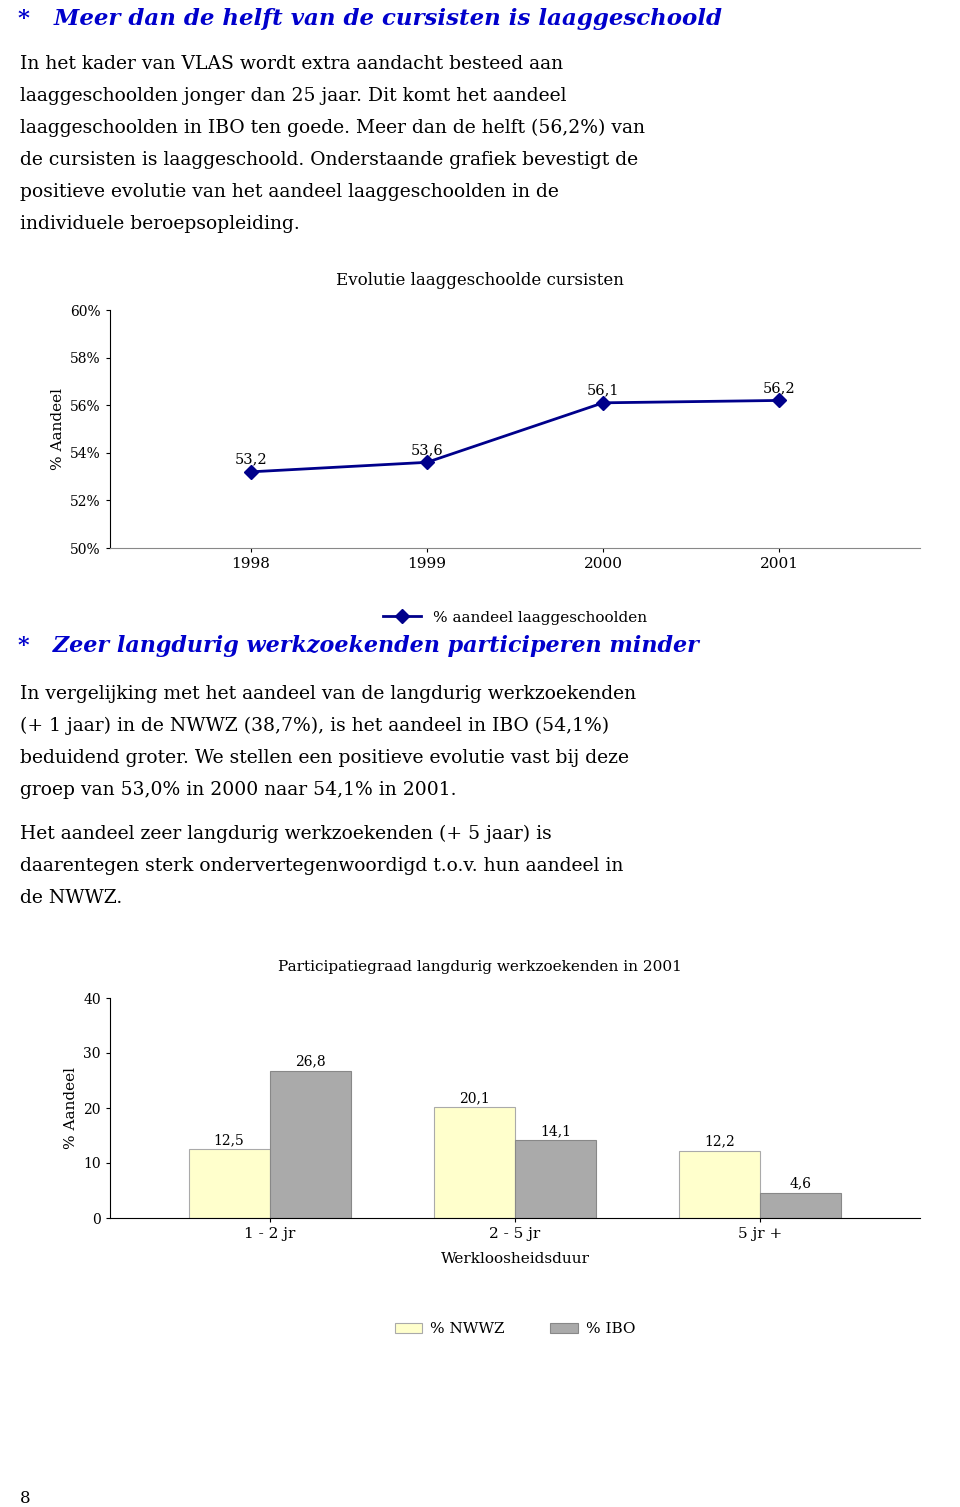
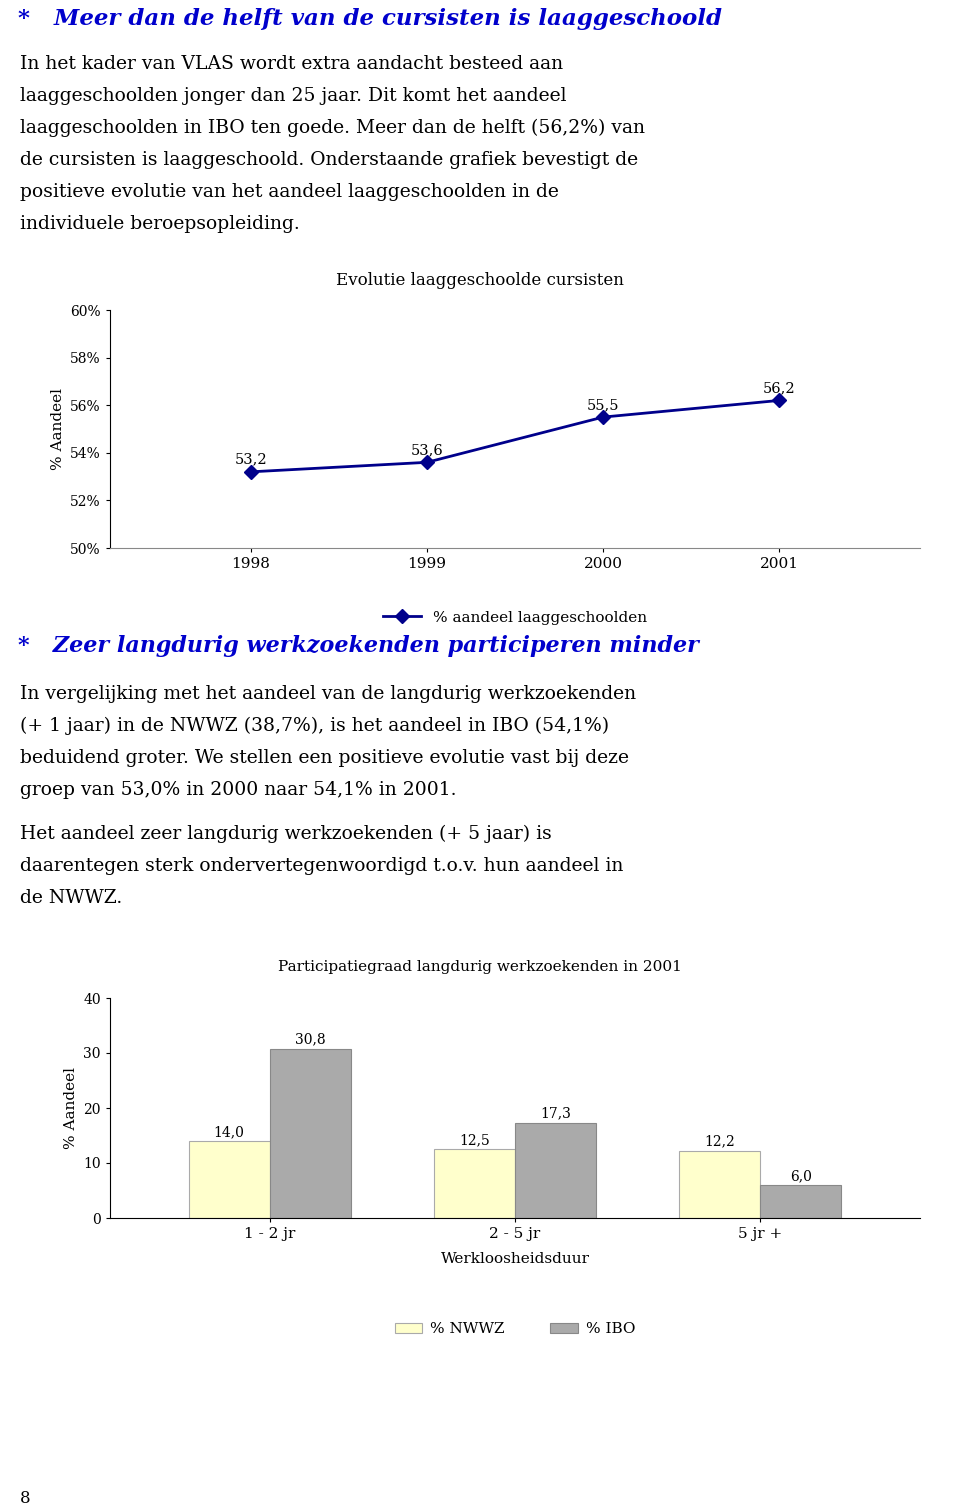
2000: 56,1 -> 55,5
% NWWZ/1 - 2 jr: 12,5 -> 14,0
% IBO/1 - 2 jr: 26,8 -> 30,8
% NWWZ/2 - 5 jr: 20,1 -> 12,5
% IBO/2 - 5 jr: 14,1 -> 17,3
% IBO/5 jr +: 4,6 -> 6,0
